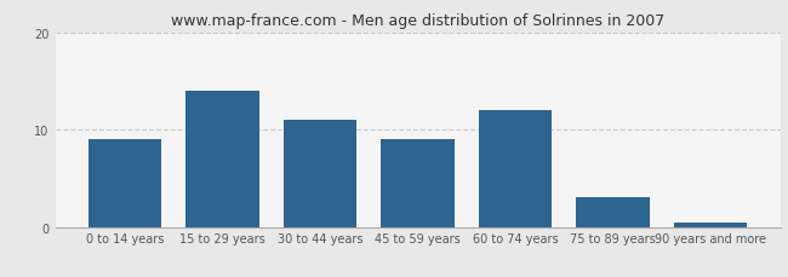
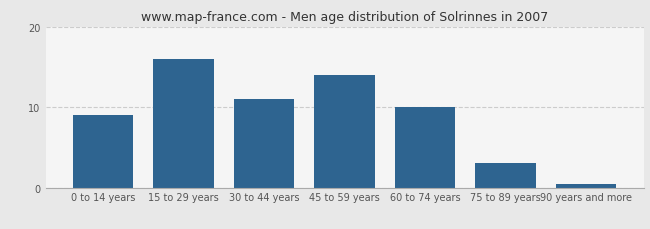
15 to 29 years: 14.0 -> 16.0
45 to 59 years: 9.0 -> 14.0
60 to 74 years: 12.0 -> 10.0
